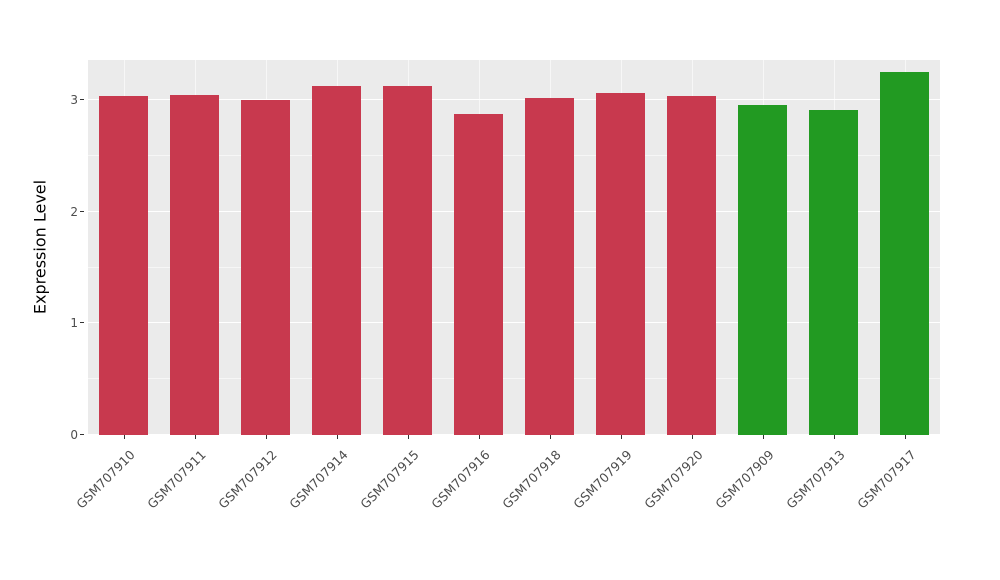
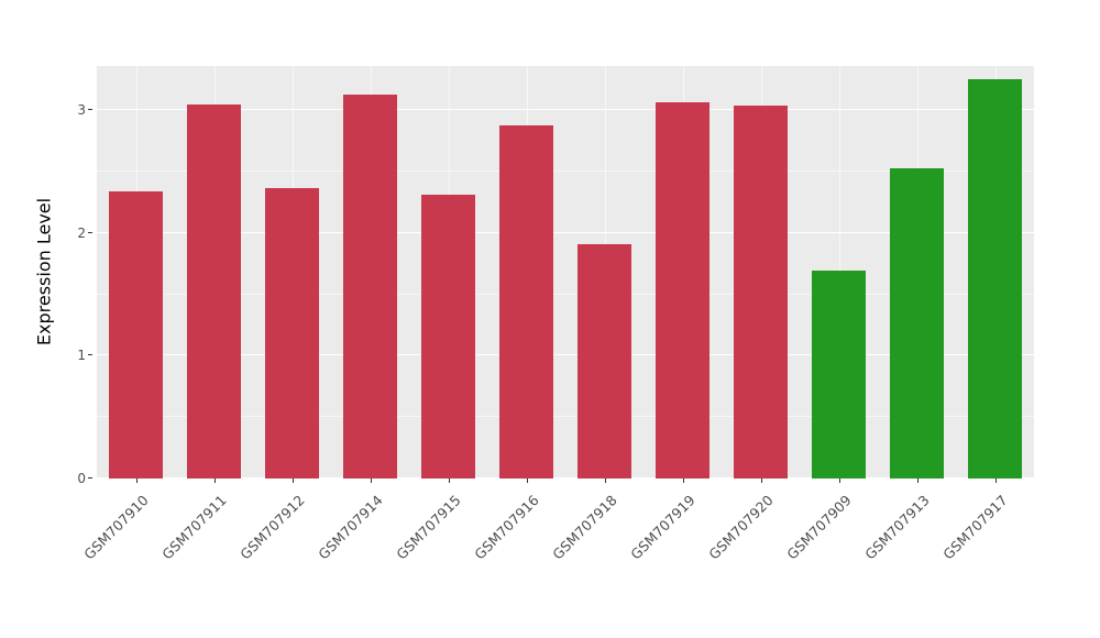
GSM707910: 3.04 -> 2.34
GSM707912: 3.00 -> 2.37
GSM707915: 3.13 -> 2.31
GSM707918: 3.02 -> 1.91
GSM707909: 2.96 -> 1.69
GSM707913: 2.91 -> 2.53
